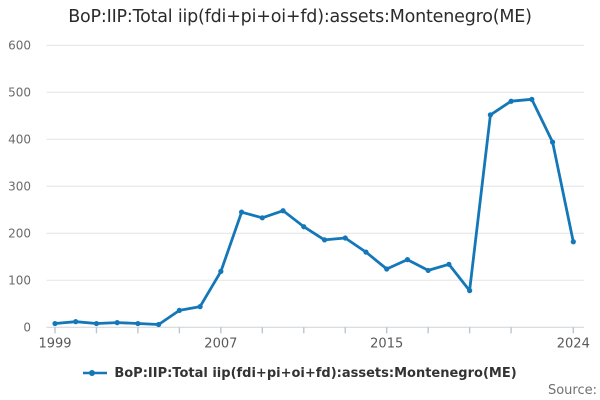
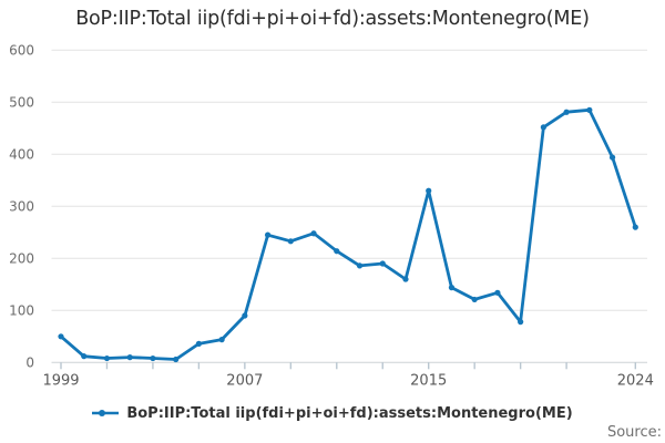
1999: 10 -> 50
2007: 120 -> 90
2015: 120 -> 330
2024: 180 -> 260
